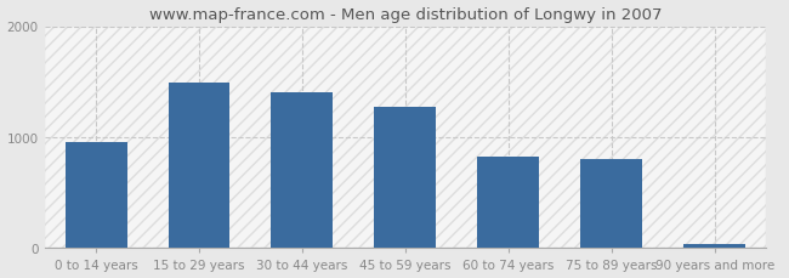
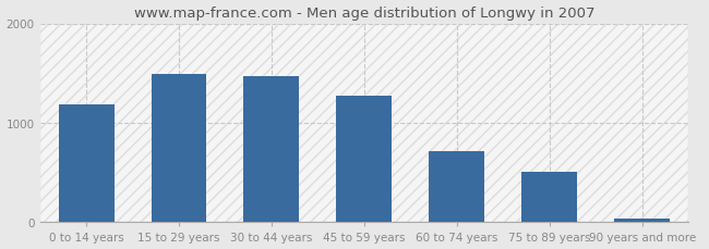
0 to 14 years: 960 -> 1180
30 to 44 years: 1400 -> 1470
60 to 74 years: 820 -> 720
75 to 89 years: 800 -> 510
